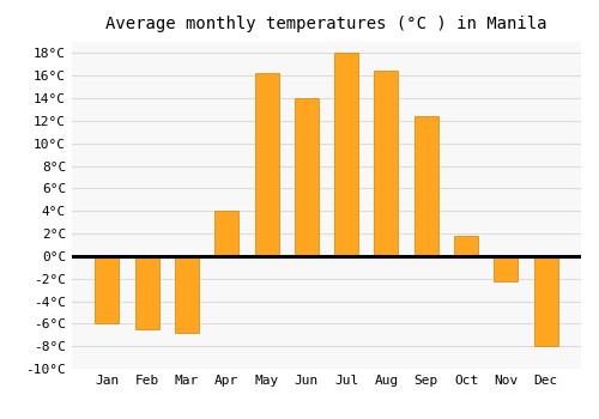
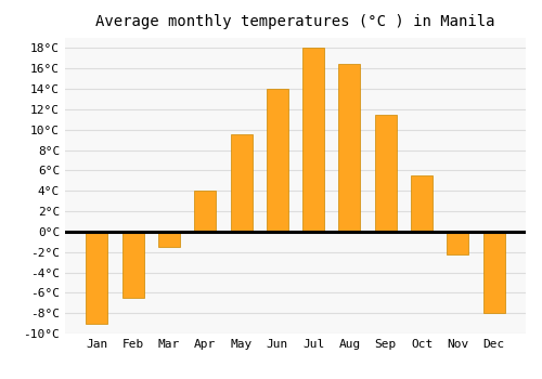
Jan: -6.0°C -> -9.0°C
Mar: -6.8°C -> -1.5°C
May: 16.2°C -> 9.5°C
Sep: 12.4°C -> 11.5°C
Oct: 1.8°C -> 5.5°C
